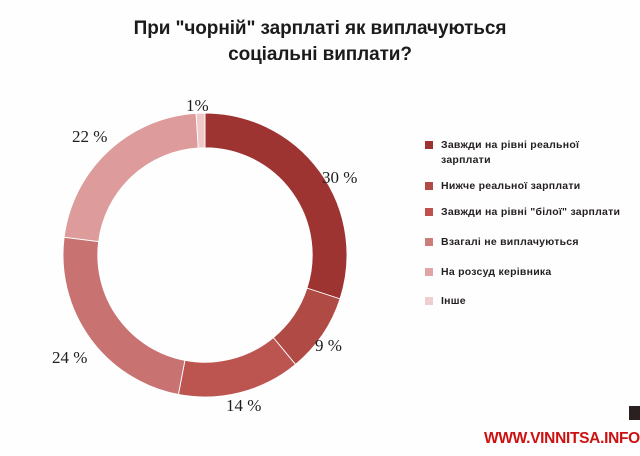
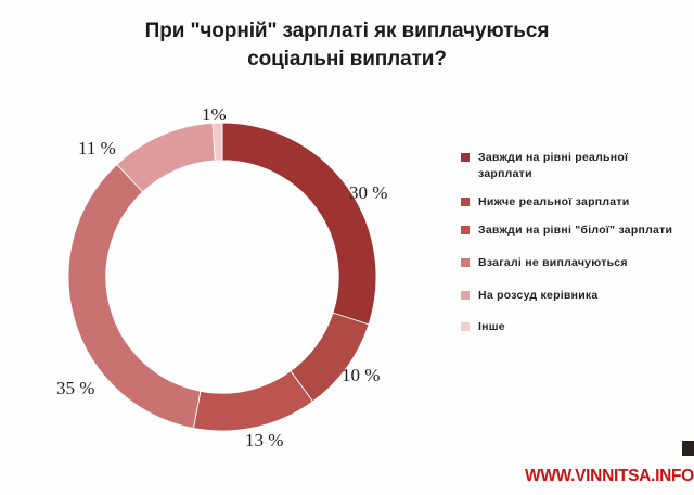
Нижче реальної зарплати: 9 -> 10
Завжди на рівні "білої" зарплати: 14 -> 13
Взагалі не виплачуються: 24 -> 35
На розсуд керівника: 22 -> 11
